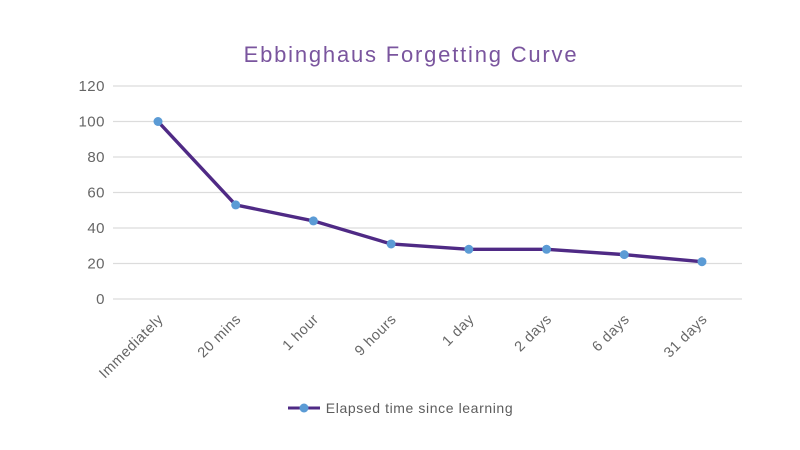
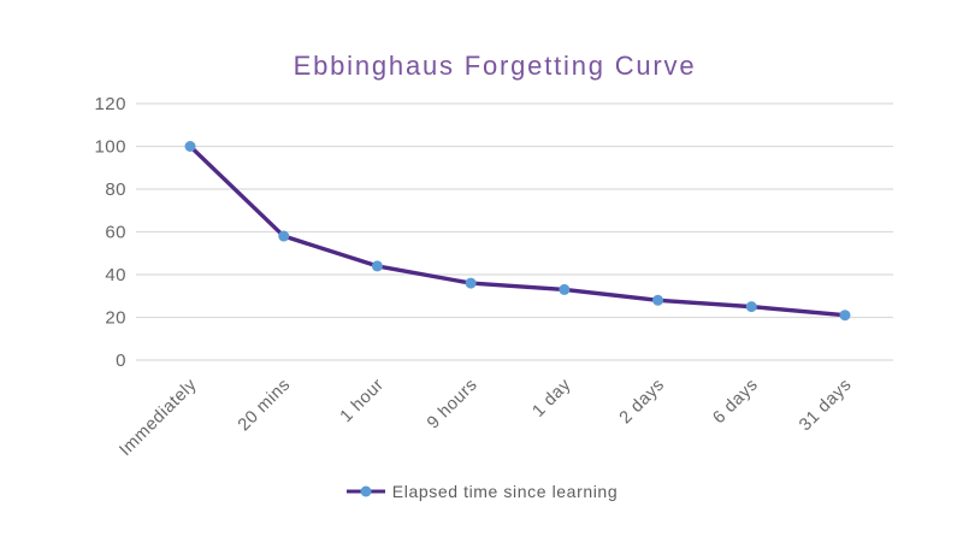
20 mins: 53 -> 58
9 hours: 31 -> 36
1 day: 28 -> 33
